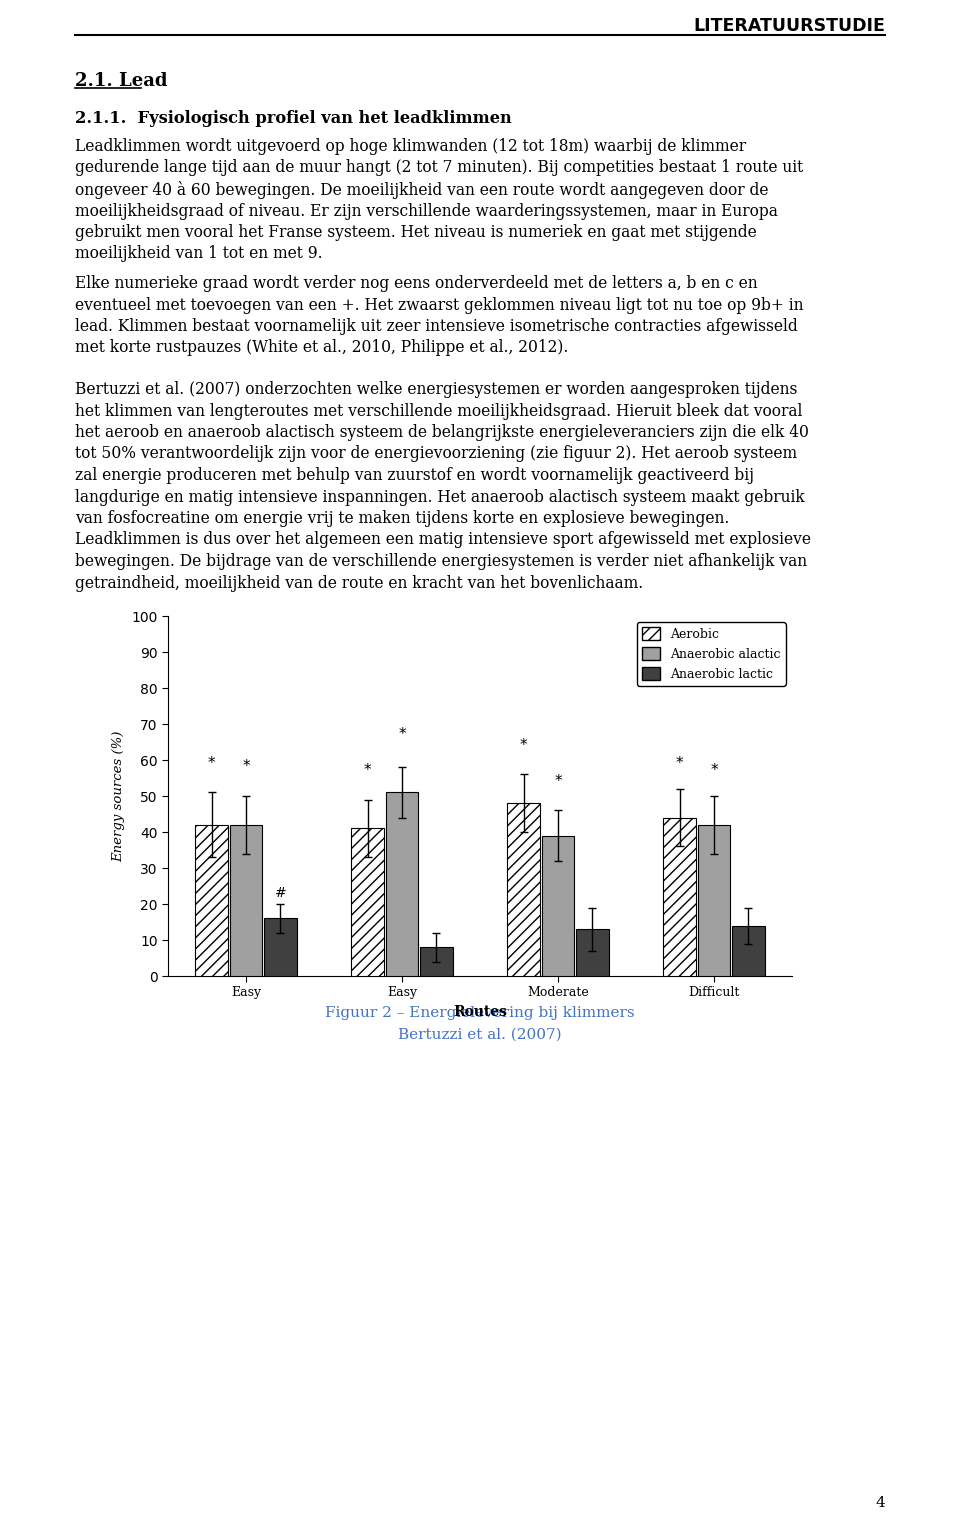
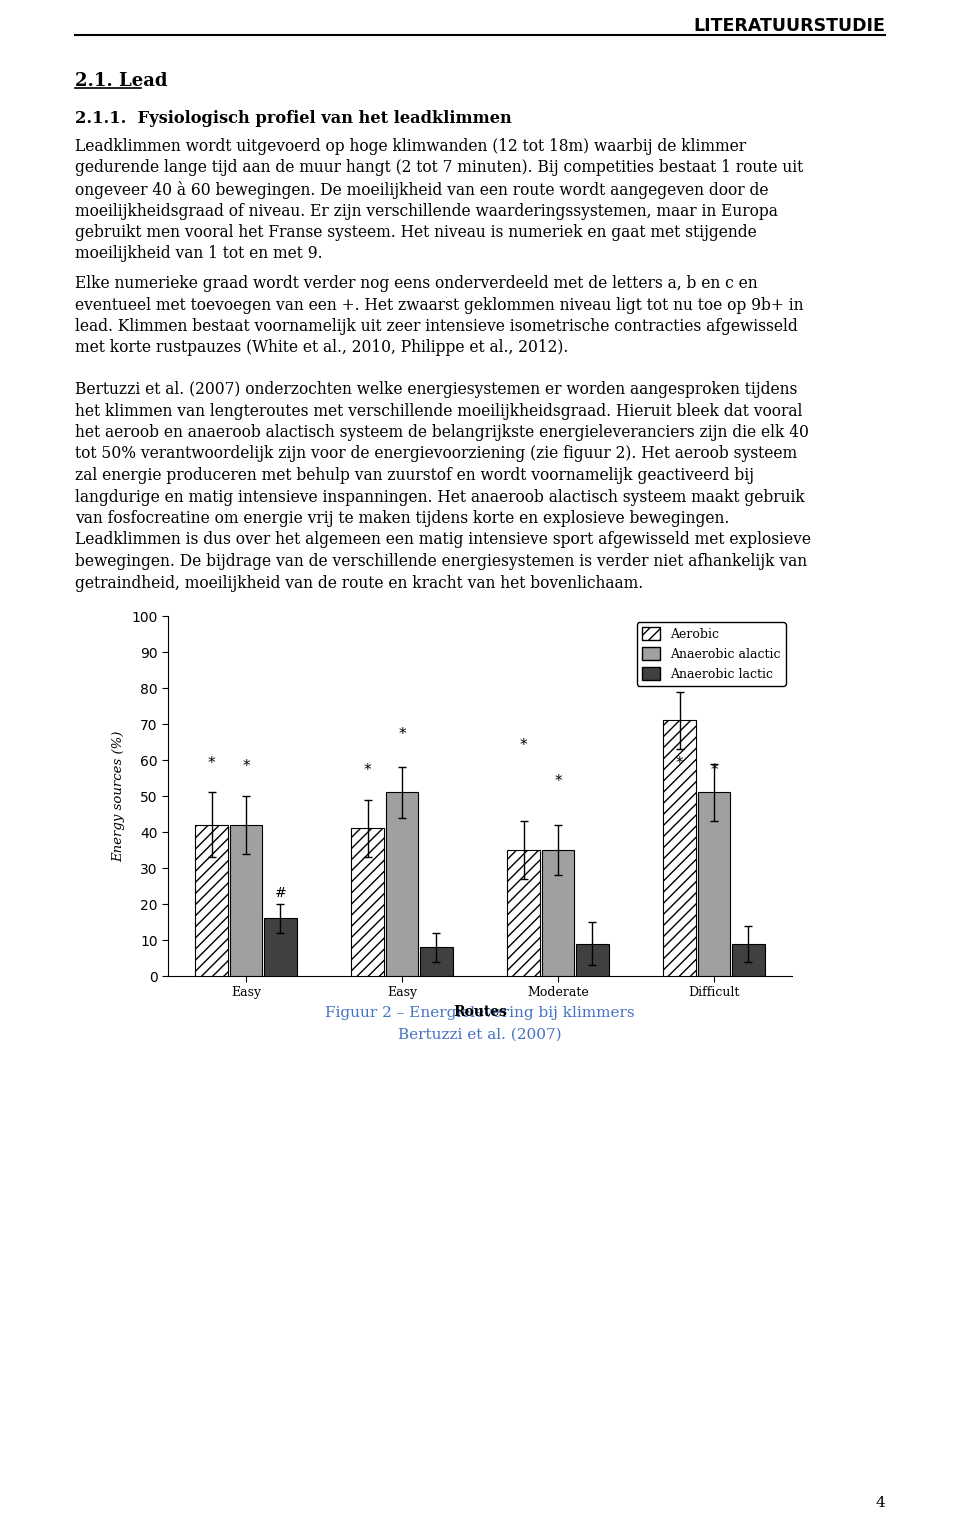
Aerobic/Moderate: 48 -> 35
Anaerobic alactic/Moderate: 39 -> 35
Anaerobic lactic/Moderate: 13 -> 9
Aerobic/Difficult: 44 -> 71
Anaerobic alactic/Difficult: 42 -> 51
Anaerobic lactic/Difficult: 14 -> 9
